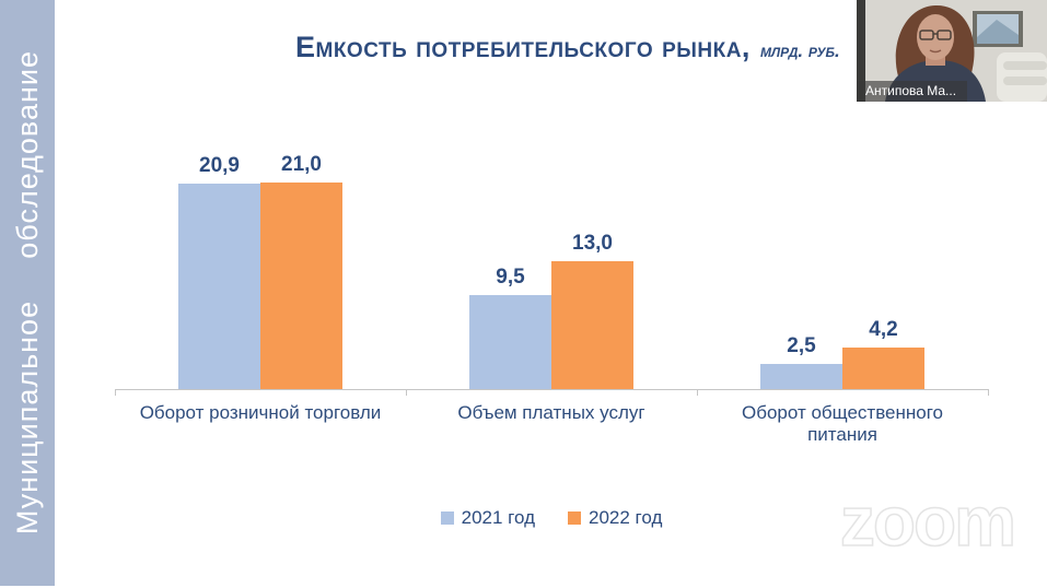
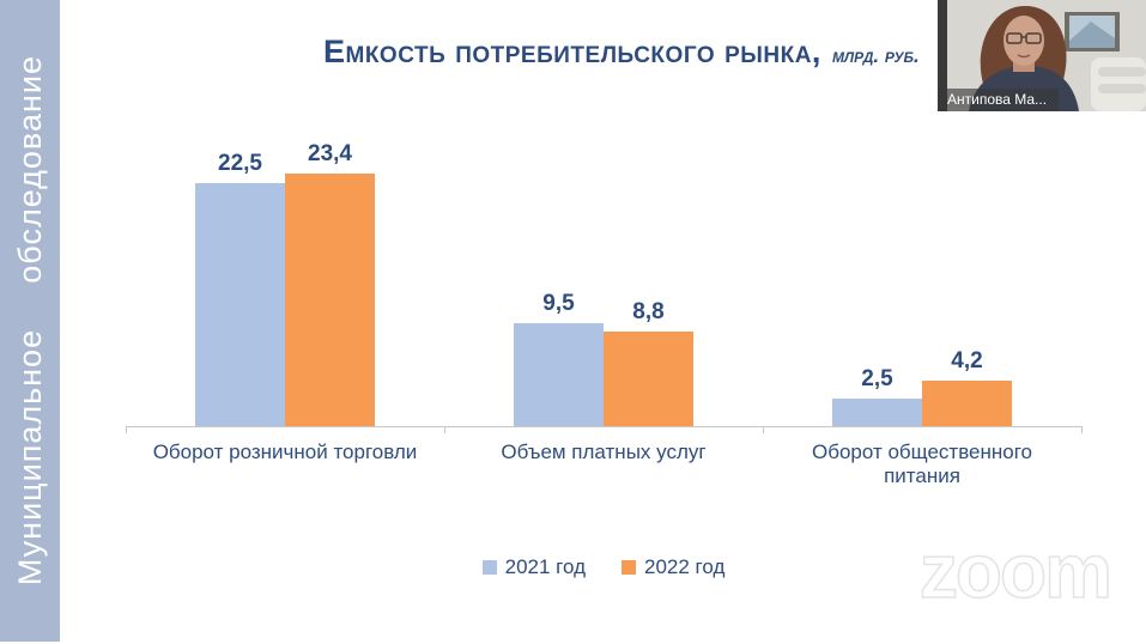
2021 год/Оборот розничной торговли: 20,9 -> 22,5
2022 год/Оборот розничной торговли: 21,0 -> 23,4
2022 год/Объем платных услуг: 13,0 -> 8,8
